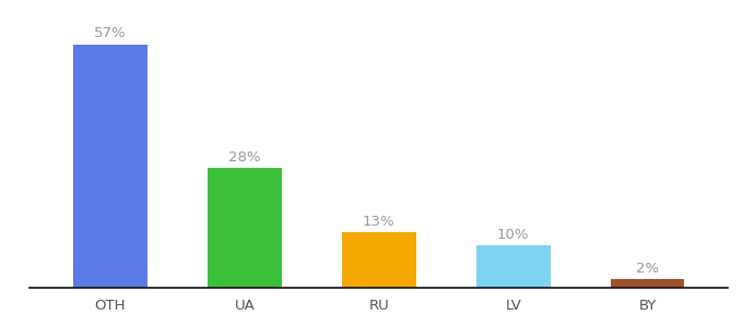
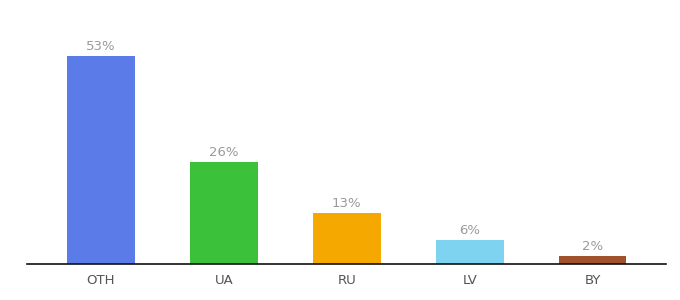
OTH: 57% -> 53%
UA: 28% -> 26%
LV: 10% -> 6%
